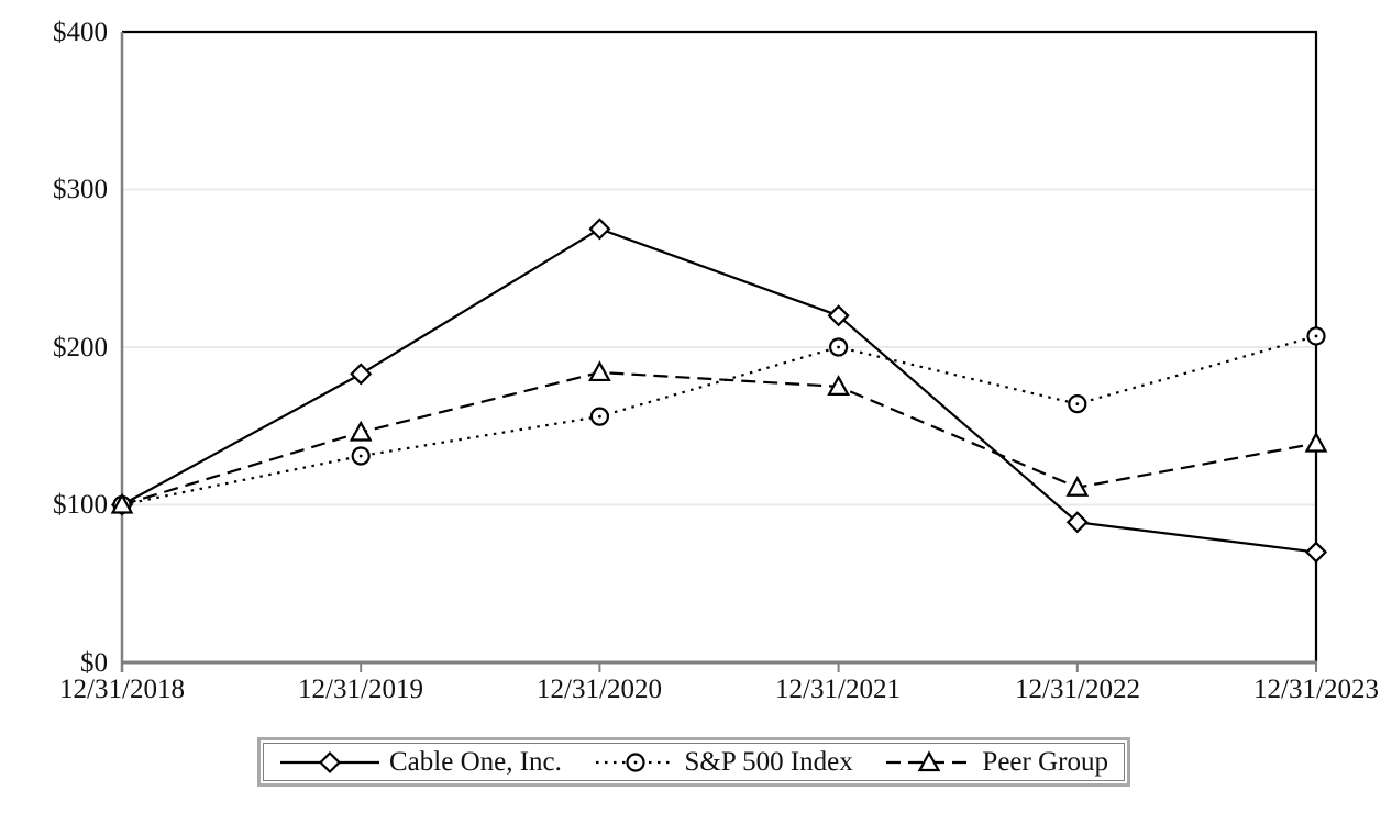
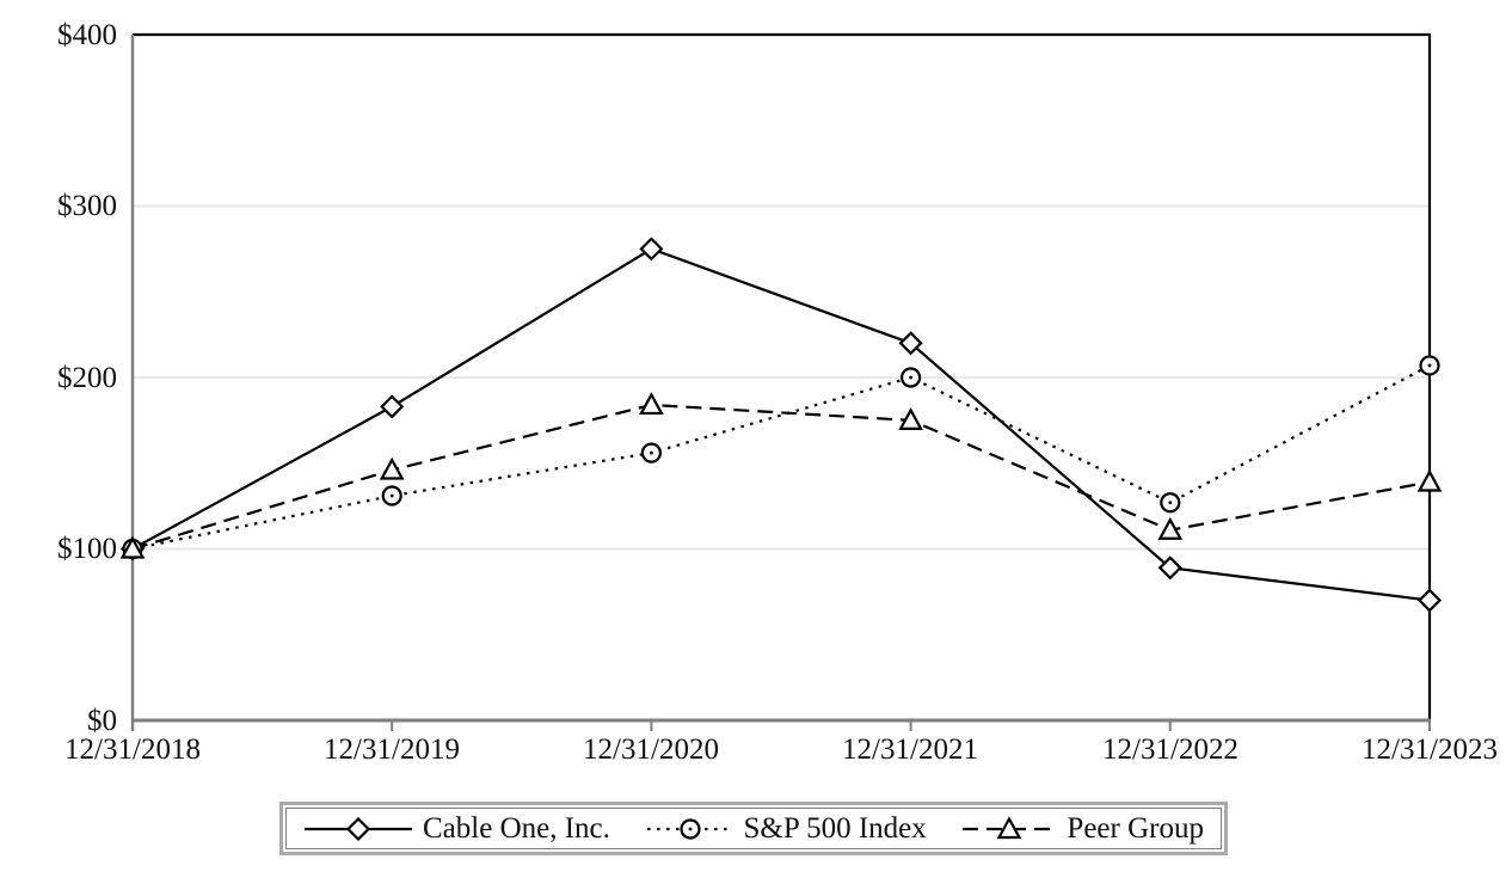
S&P 500 Index/12/31/2022: $164 -> $127
